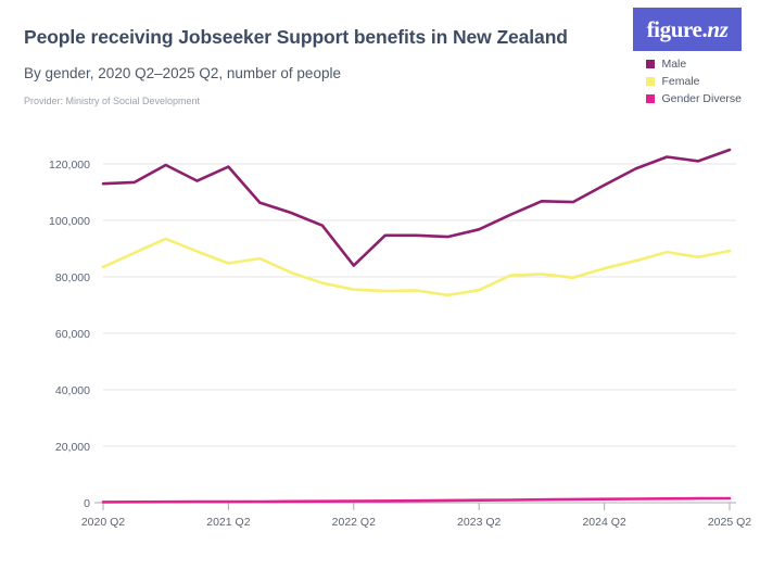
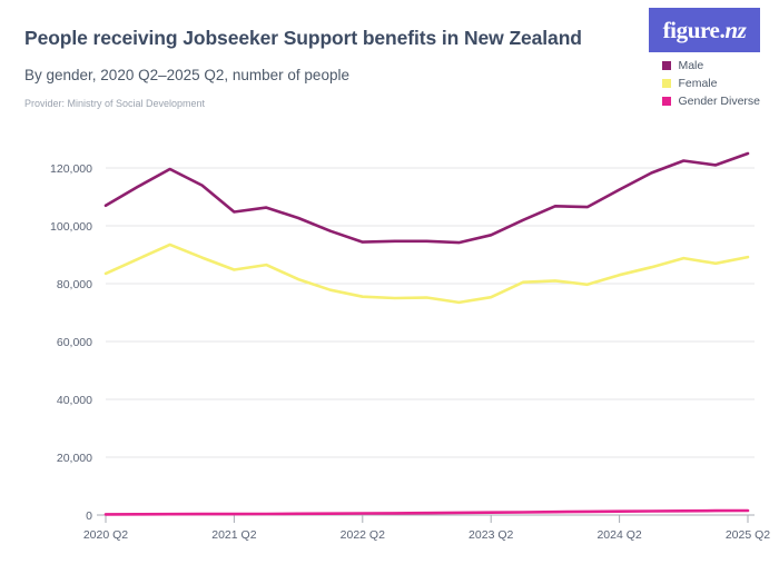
Male/2020 Q2: 113000 -> 107000
Male/2021 Q2: 119000 -> 105000
Male/2022 Q2: 84000 -> 94000
